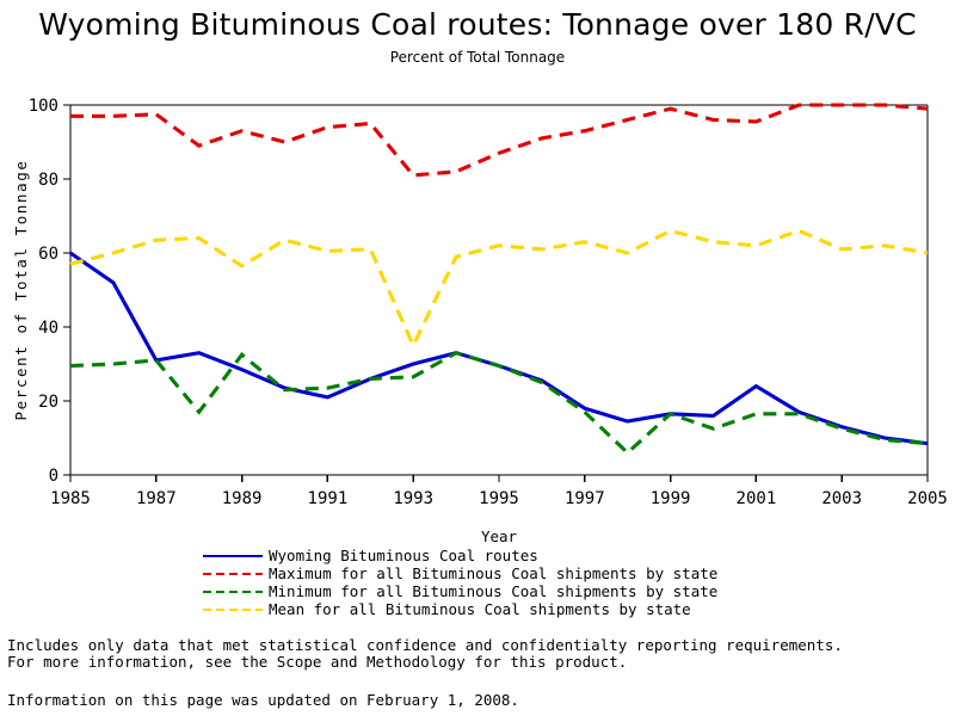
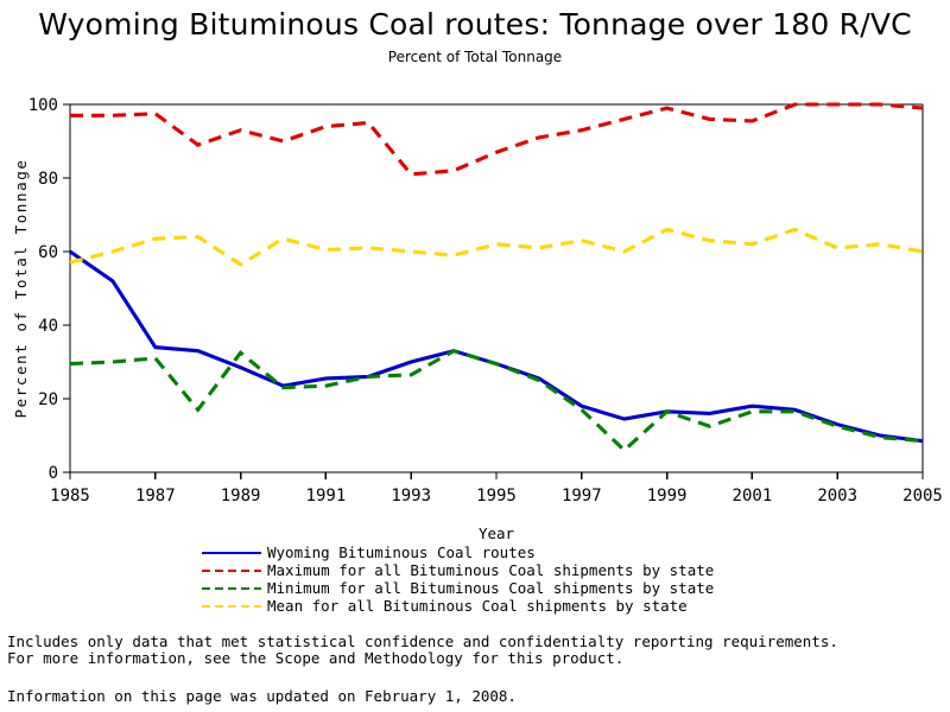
Wyoming Bituminous Coal routes/1987: 31 -> 34
Wyoming Bituminous Coal routes/1991: 21 -> 26
Mean for all Bituminous Coal shipments by state/1993: 35 -> 60
Wyoming Bituminous Coal routes/2001: 24 -> 18
